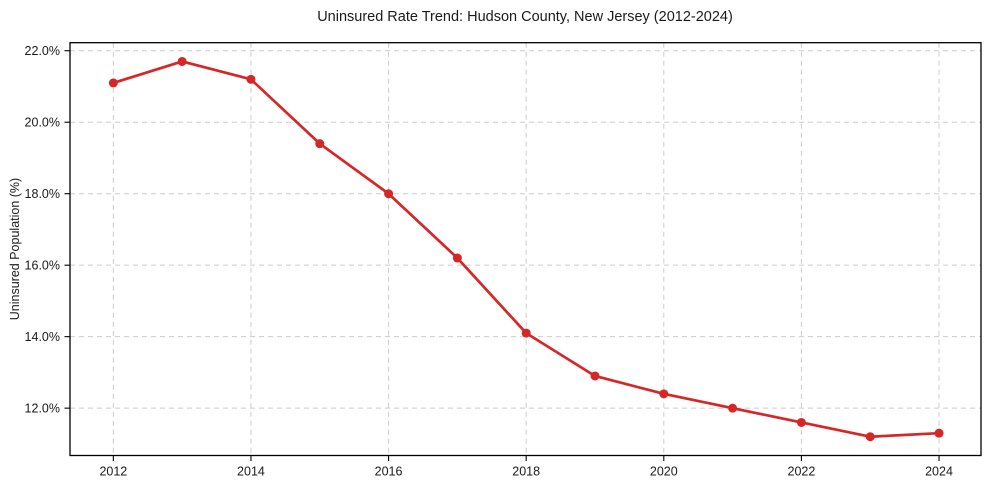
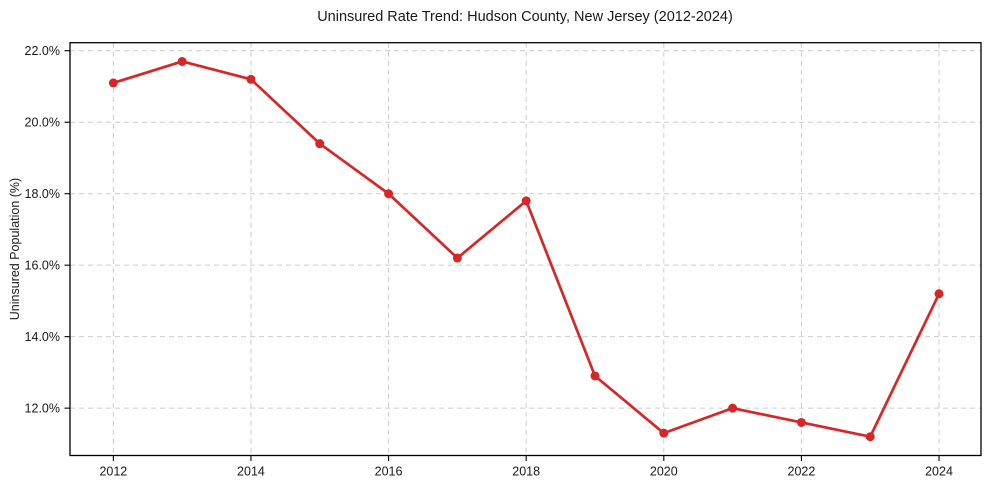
2018: 14.1% -> 17.8%
2020: 12.4% -> 11.3%
2024: 11.3% -> 15.2%
